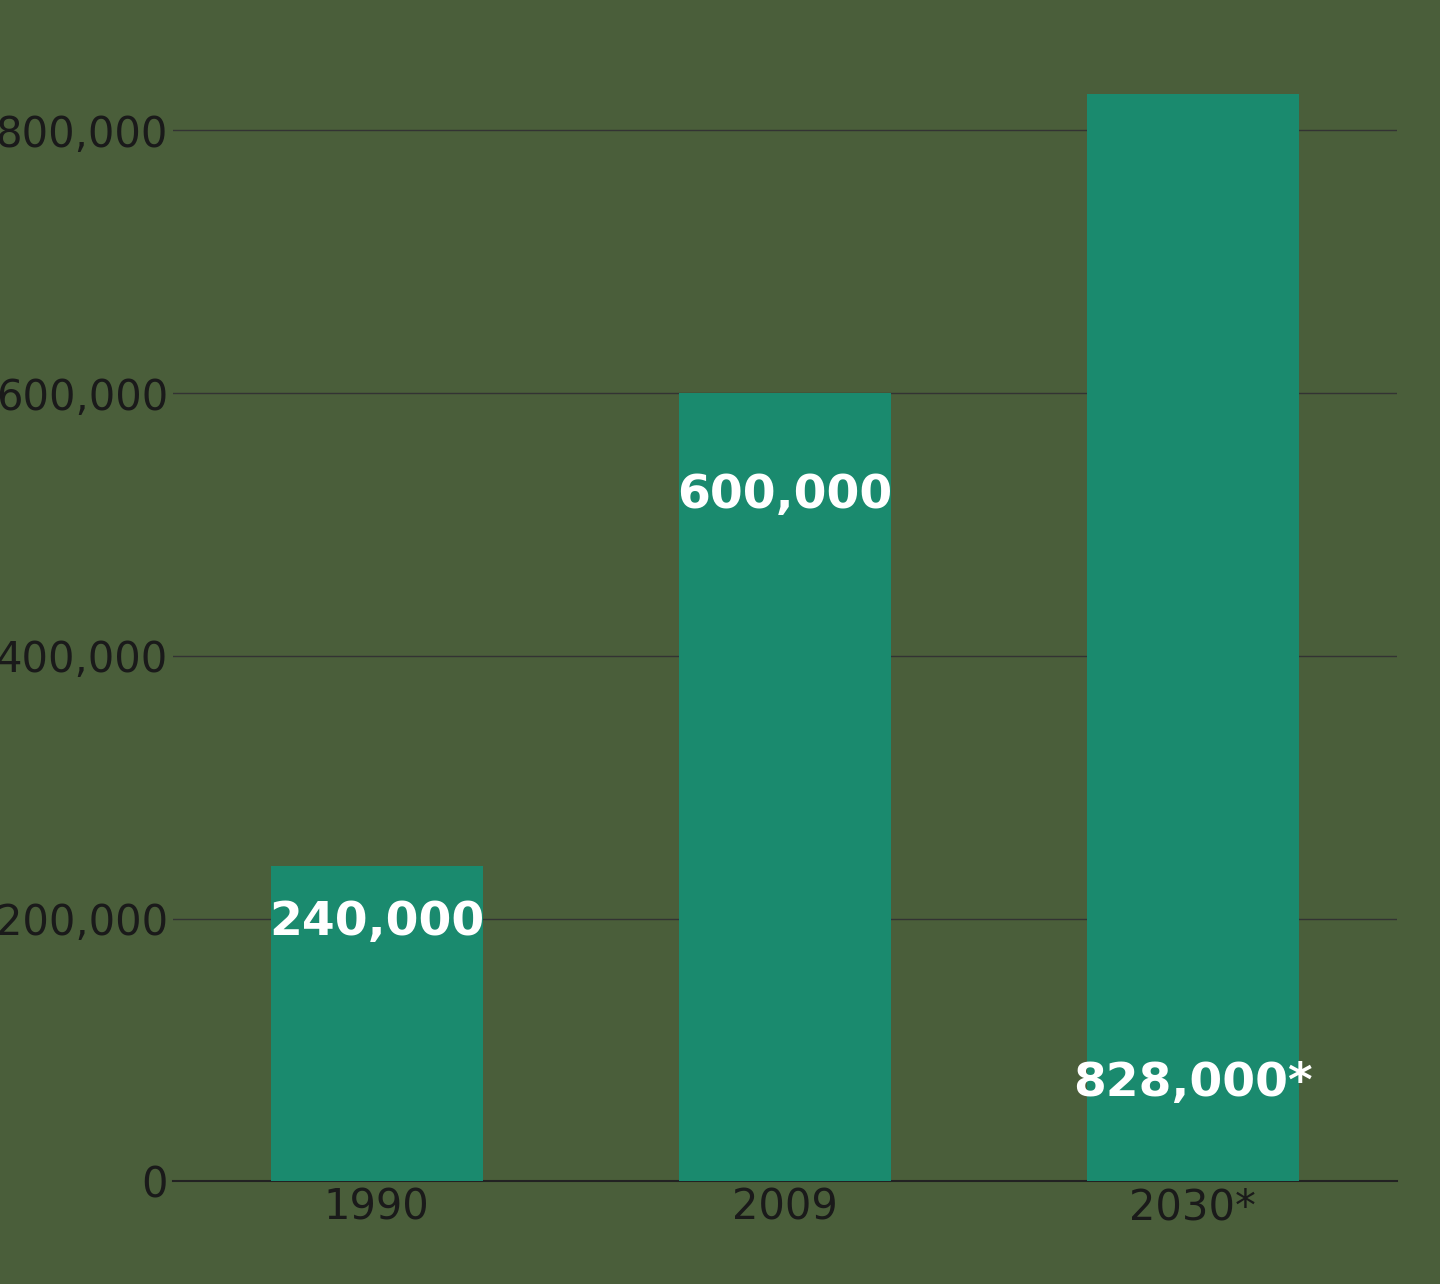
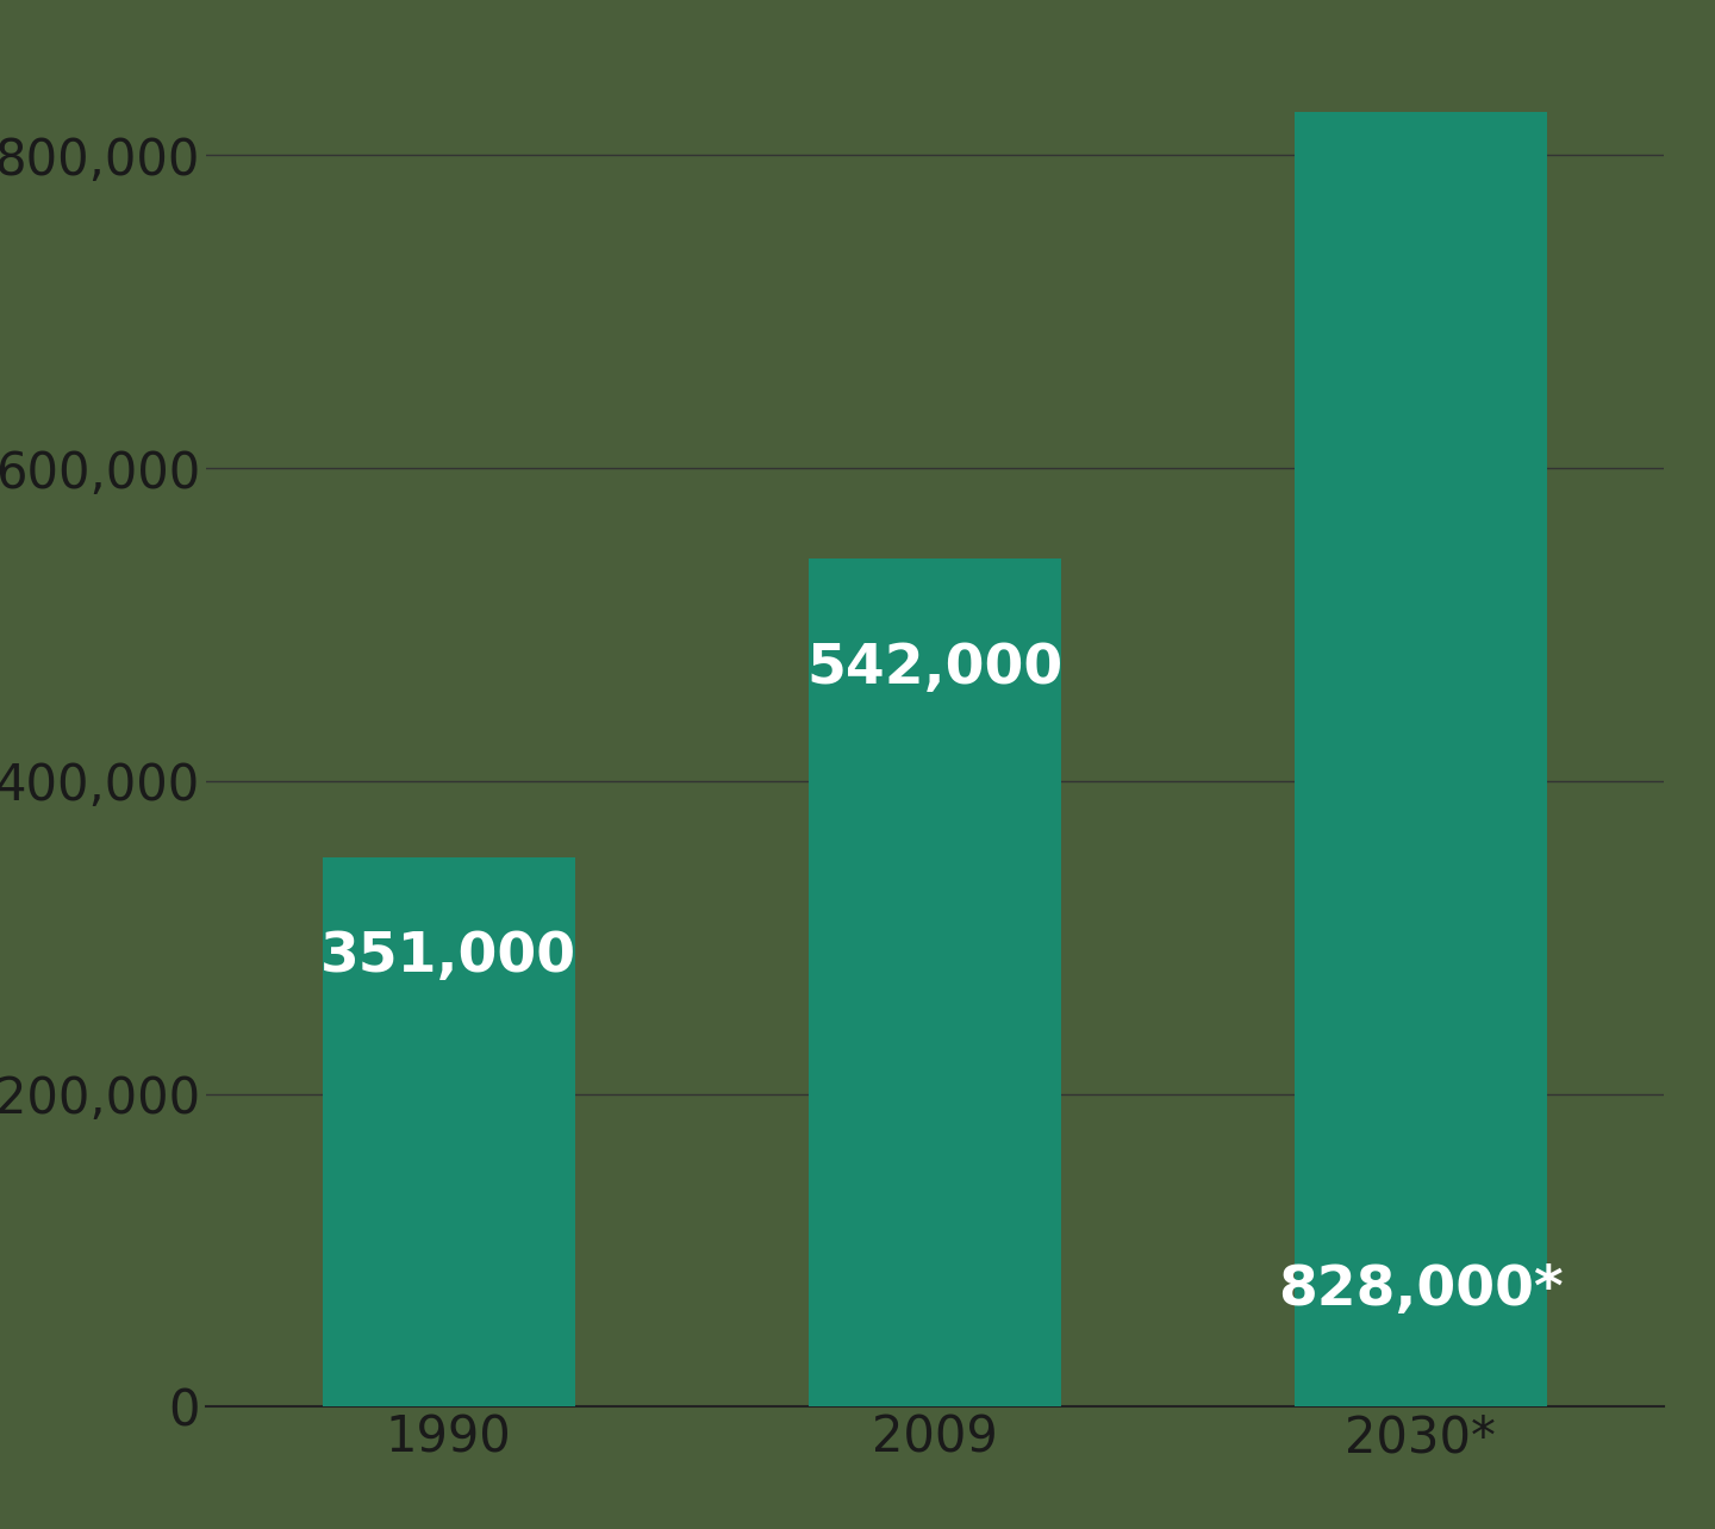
1990: 240,000 -> 351,000
2009: 600,000 -> 542,000
